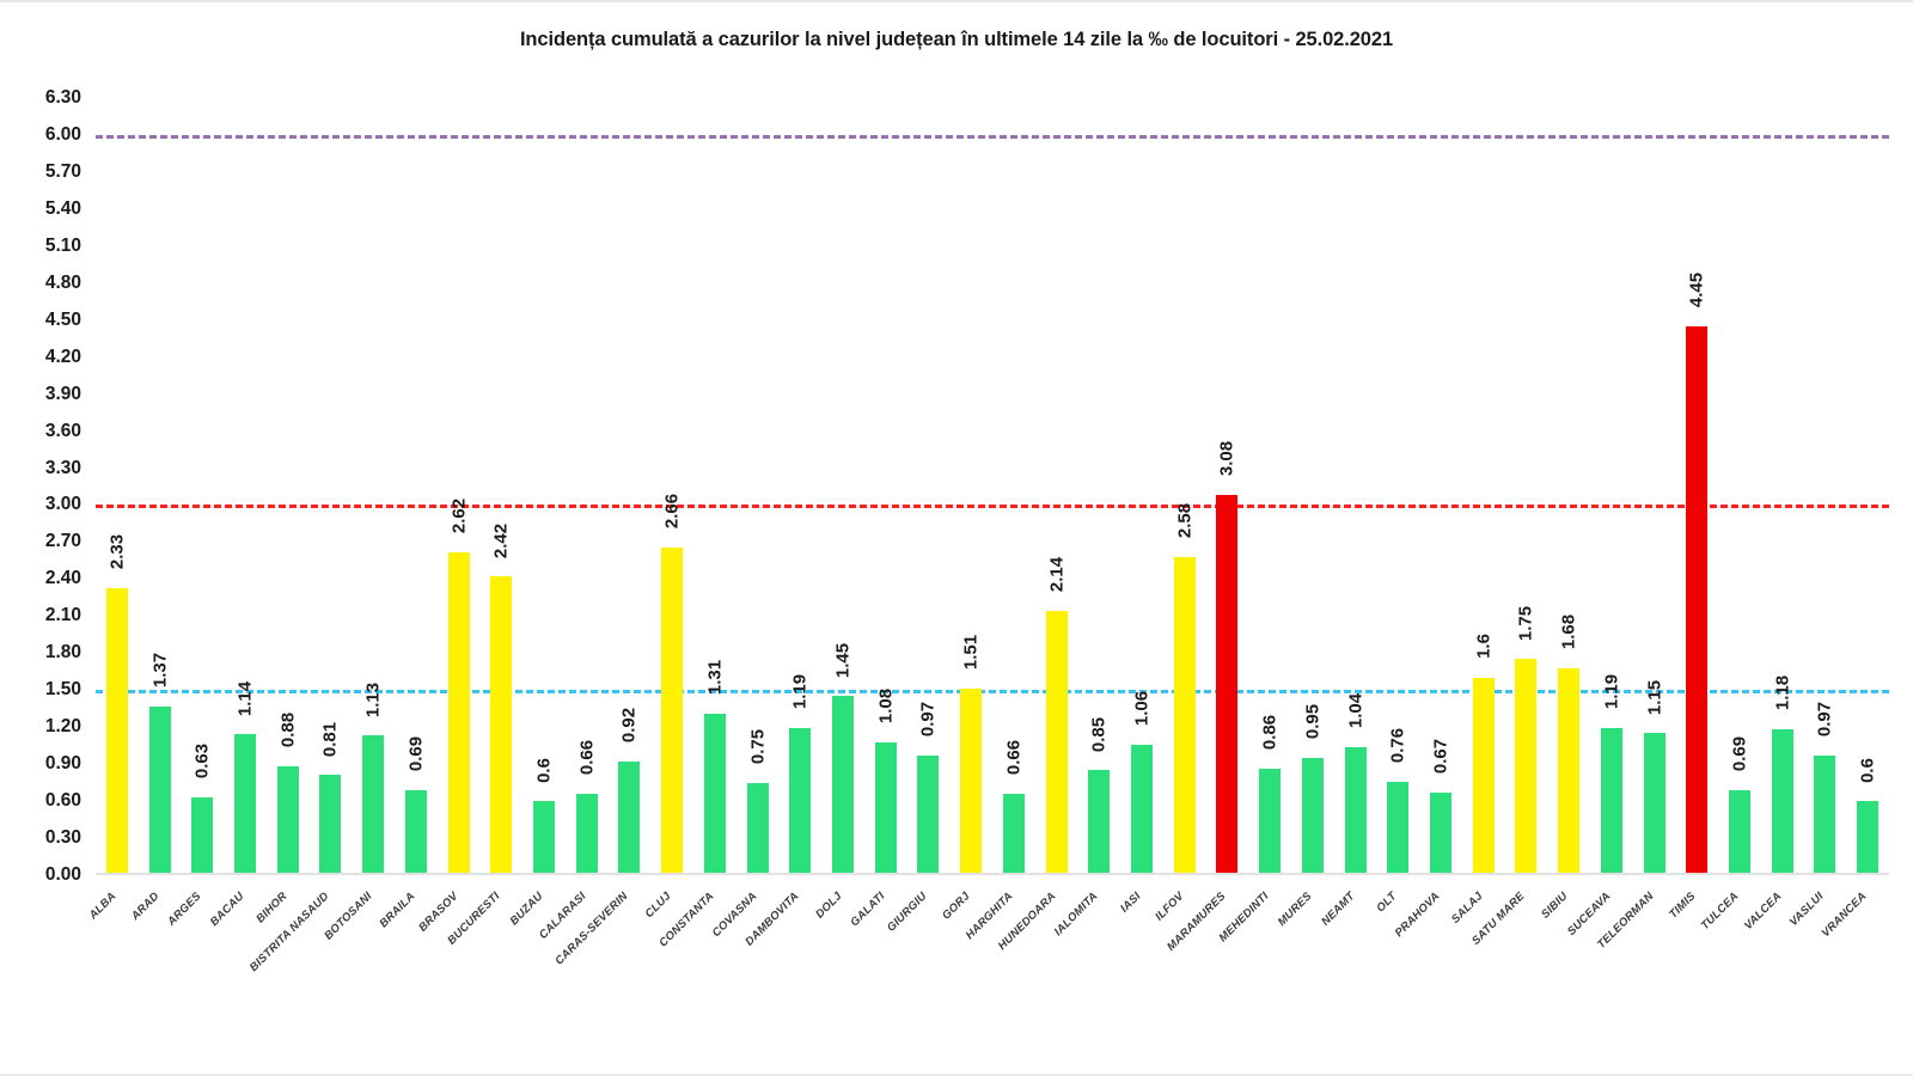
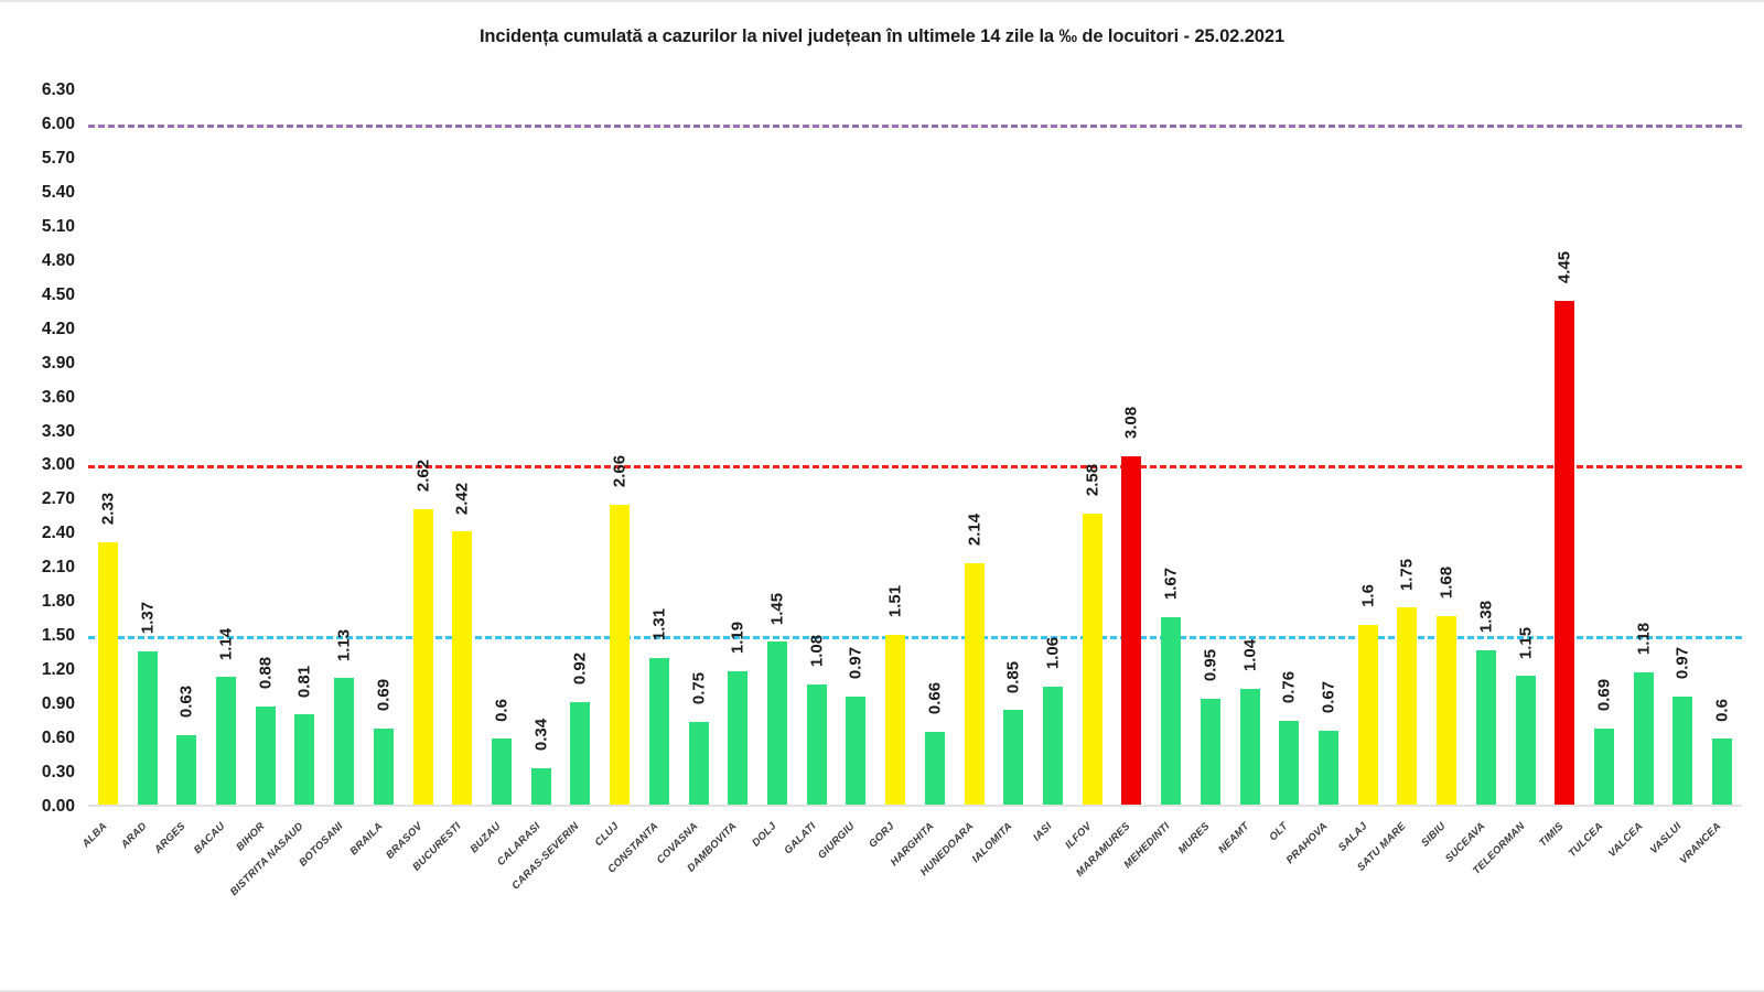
CALARASI: 0.66 -> 0.34
MEHEDINTI: 0.86 -> 1.67
SUCEAVA: 1.19 -> 1.38
